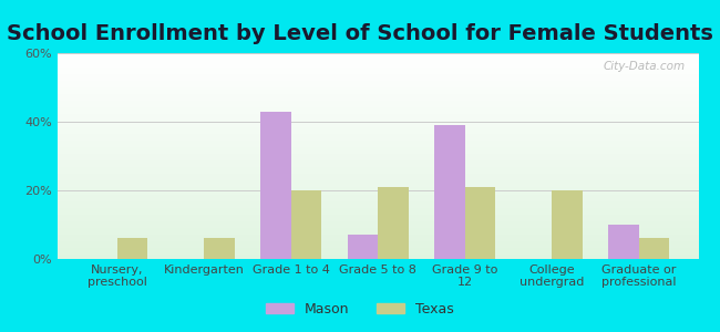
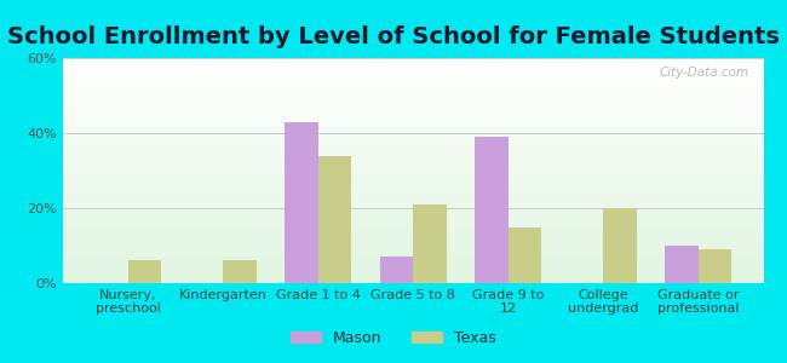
Texas/Grade 1 to 4: 20% -> 34%
Texas/Grade 9 to 12: 21% -> 15%
Texas/Graduate or professional: 6% -> 9%
